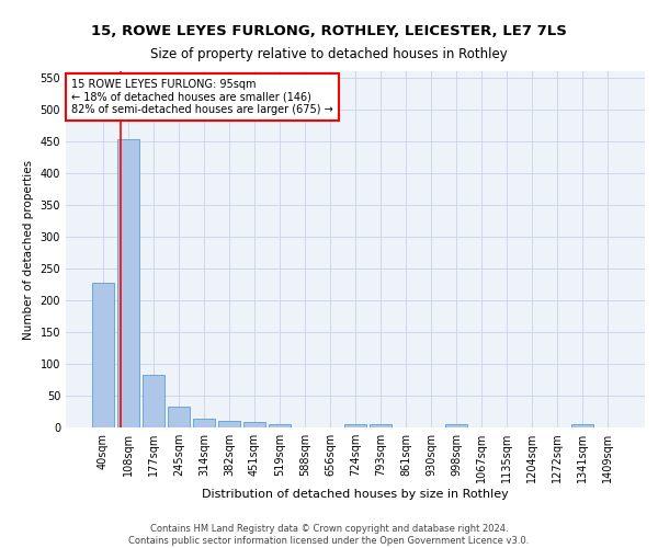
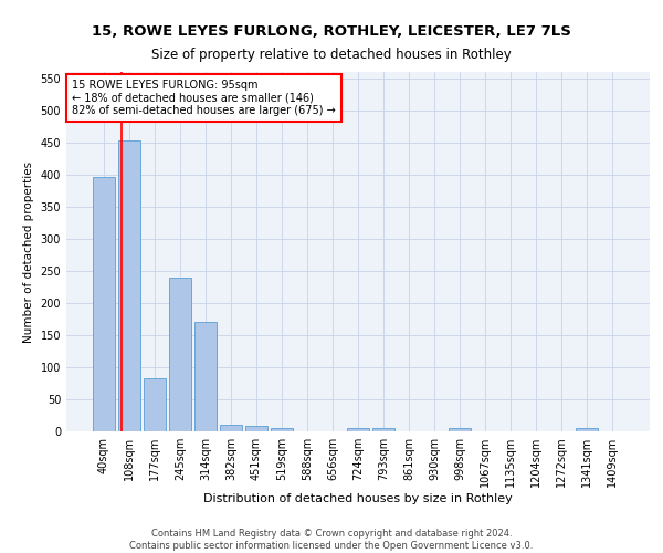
40sqm: 227 -> 396
245sqm: 32 -> 240
314sqm: 13 -> 170
